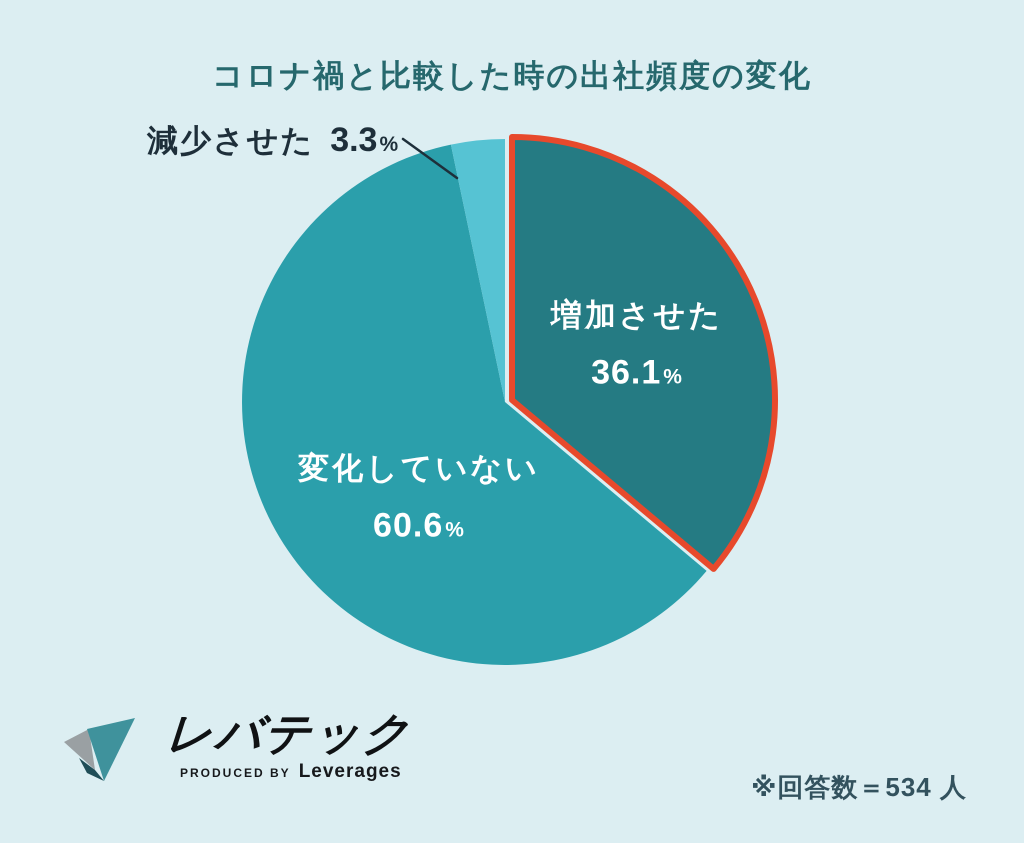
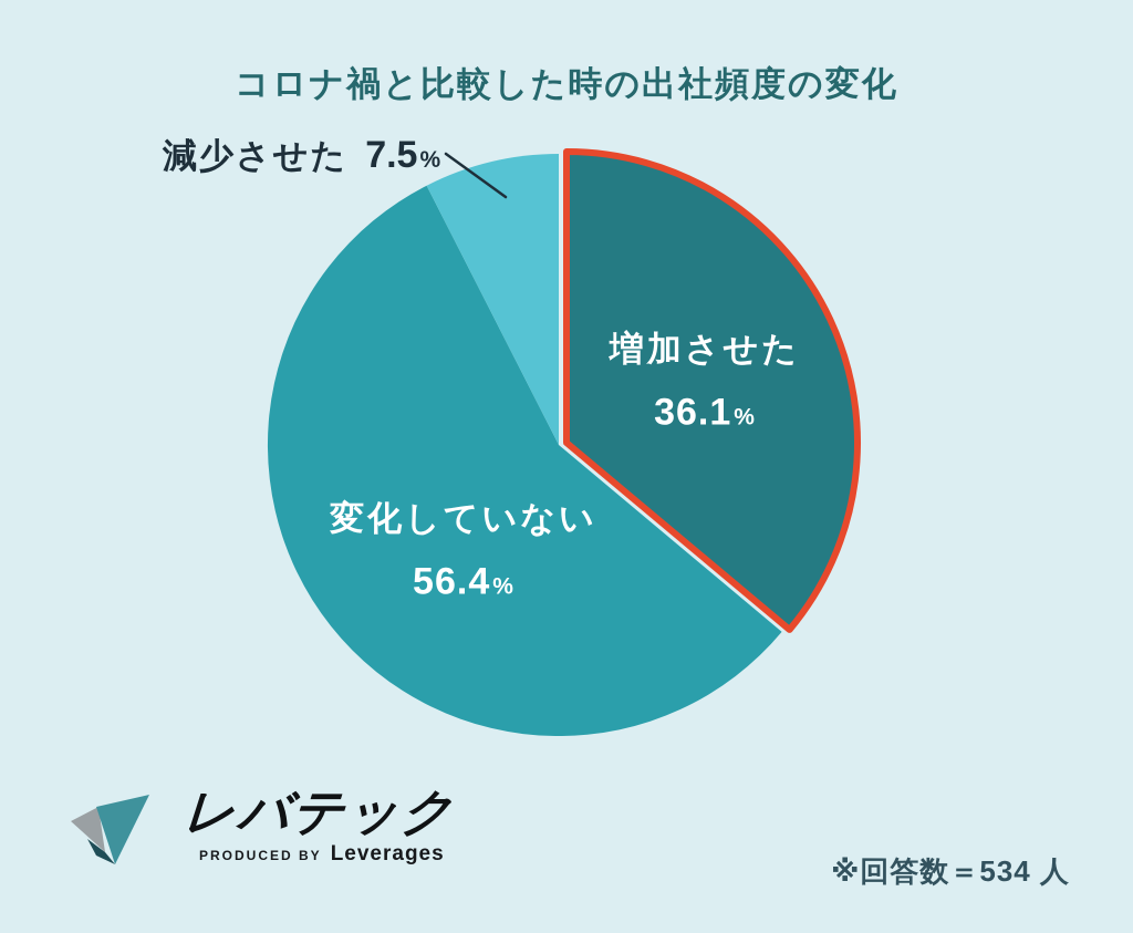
変化していない: 60.6 -> 56.4
減少させた: 3.3 -> 7.5
